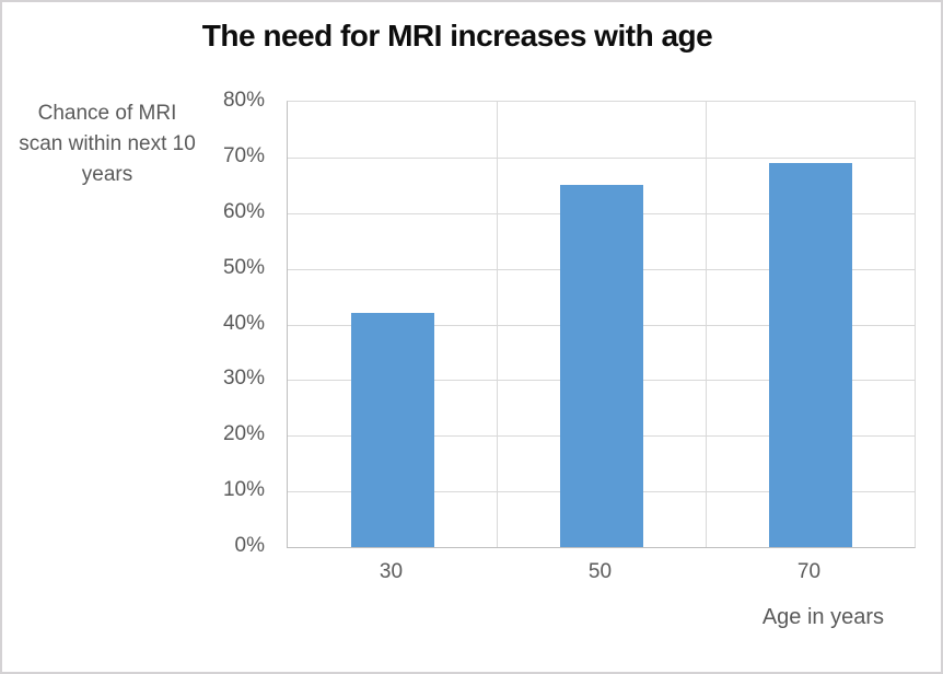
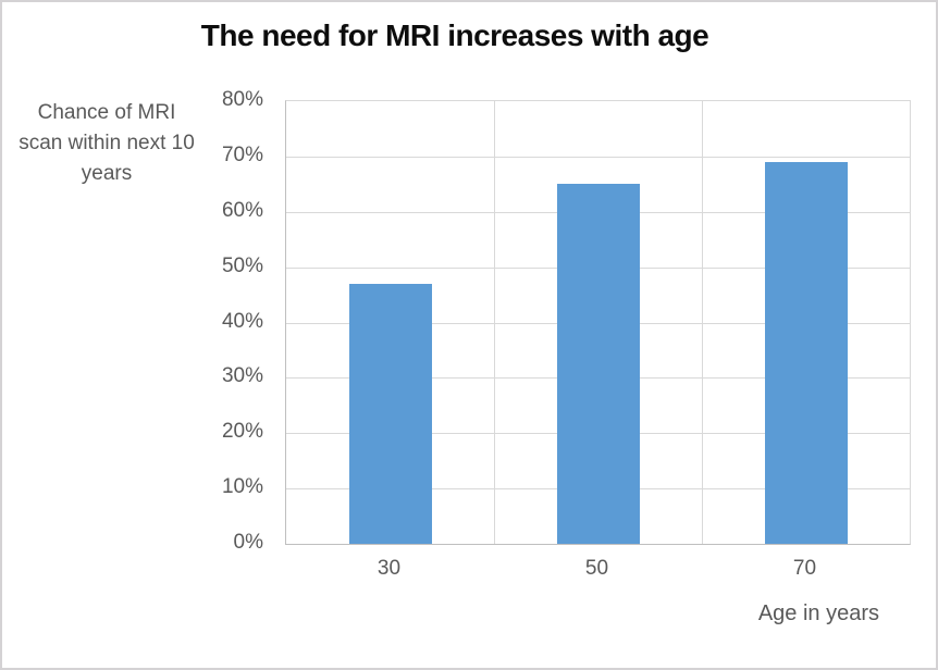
30: 42% -> 47%
